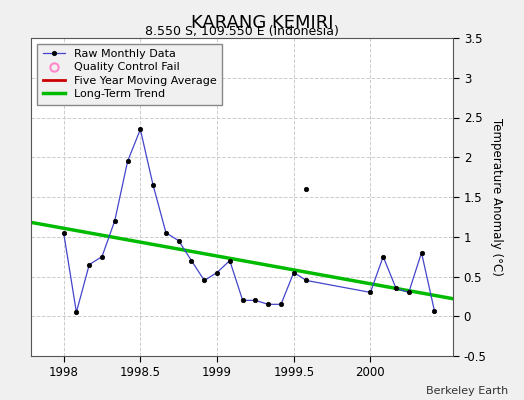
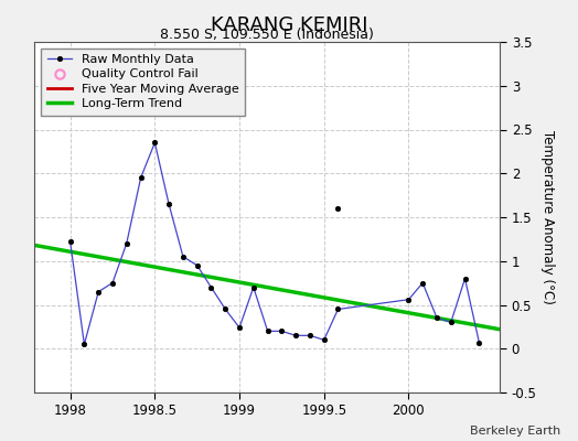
1998: 1.05 -> 1.22
1999: 0.55 -> 0.24
1999.5: 0.55 -> 0.10
2000: 0.30 -> 0.56
